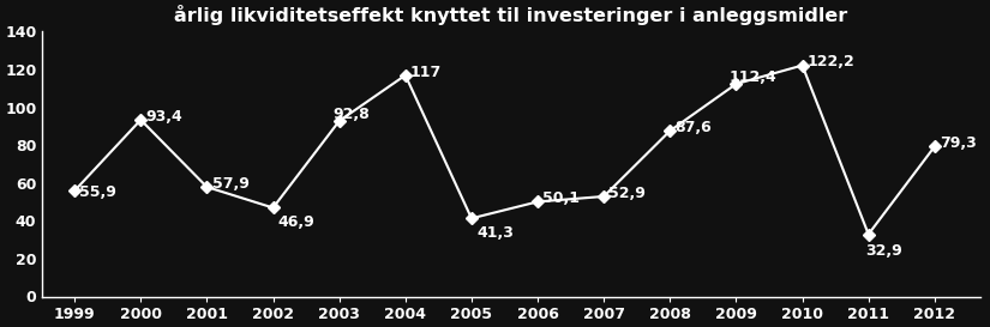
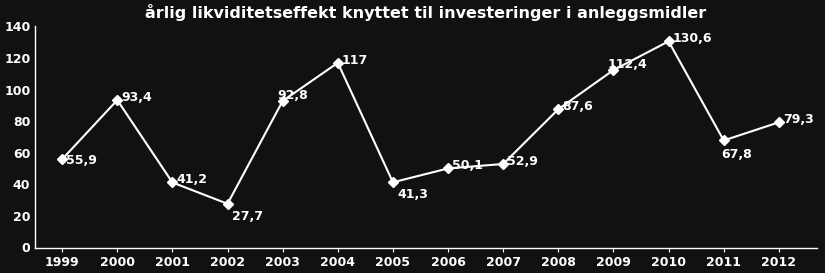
2001: 57,9 -> 41,2
2002: 46,9 -> 27,7
2010: 122,2 -> 130,6
2011: 32,9 -> 67,8
